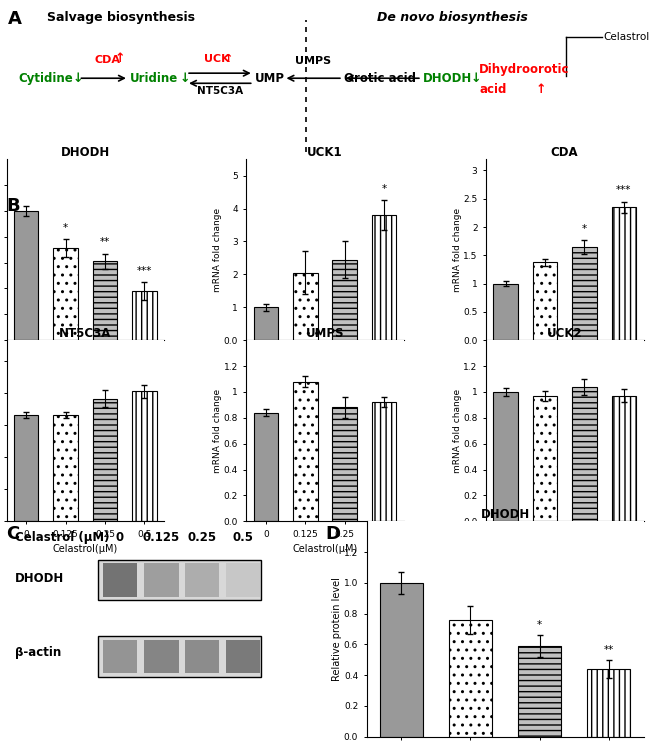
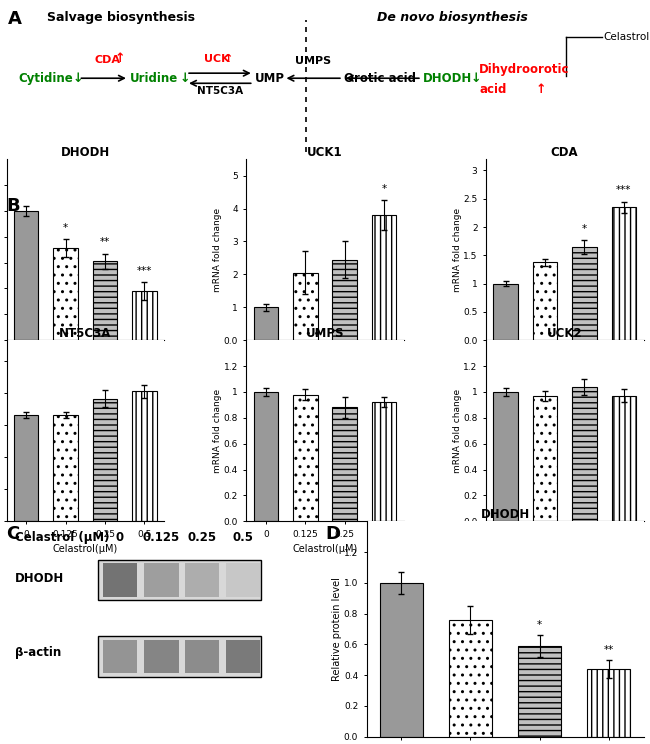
UMPS/0: 0.84 -> 1.00
UMPS/0.125: 1.08 -> 0.98
